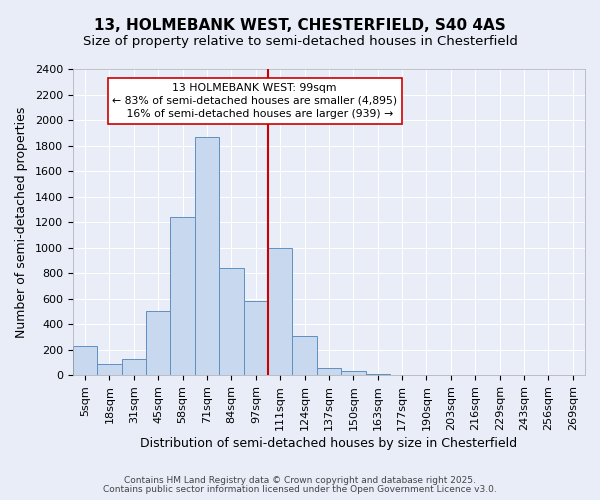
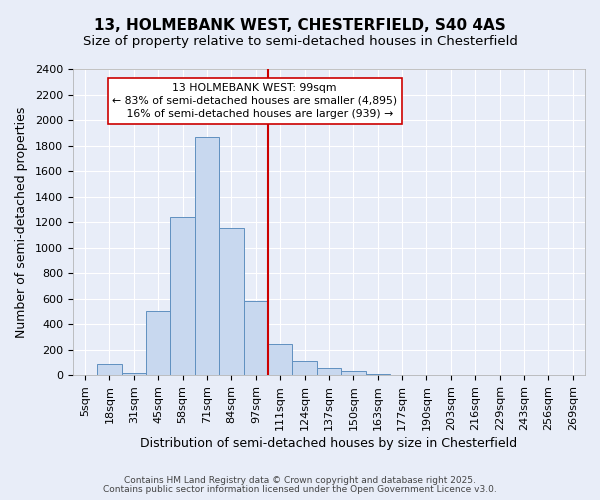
5sqm: 230 -> 0
31sqm: 130 -> 20
84sqm: 840 -> 1150
111sqm: 1000 -> 240
124sqm: 310 -> 120
